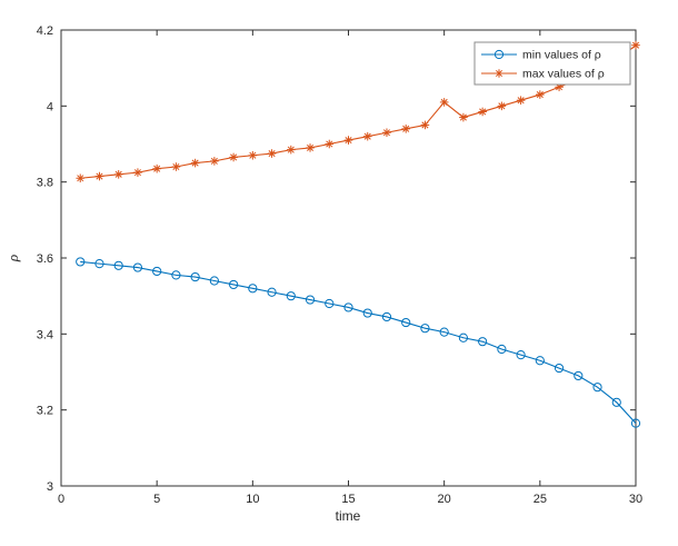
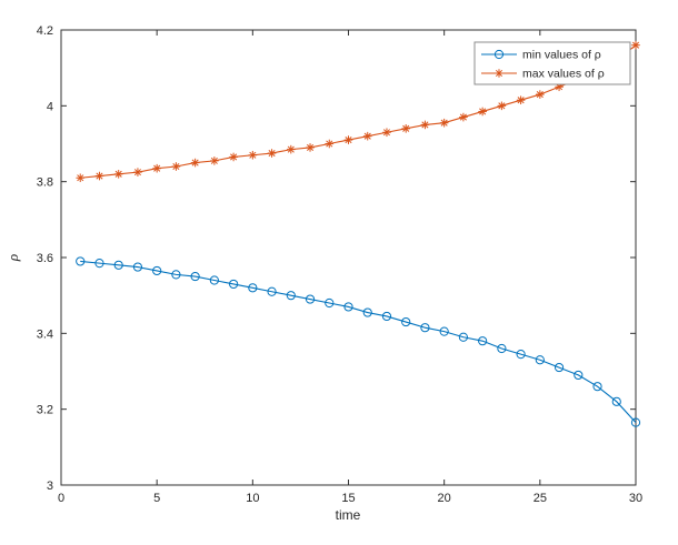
max values of ρ/20: 4.01 -> 3.96
